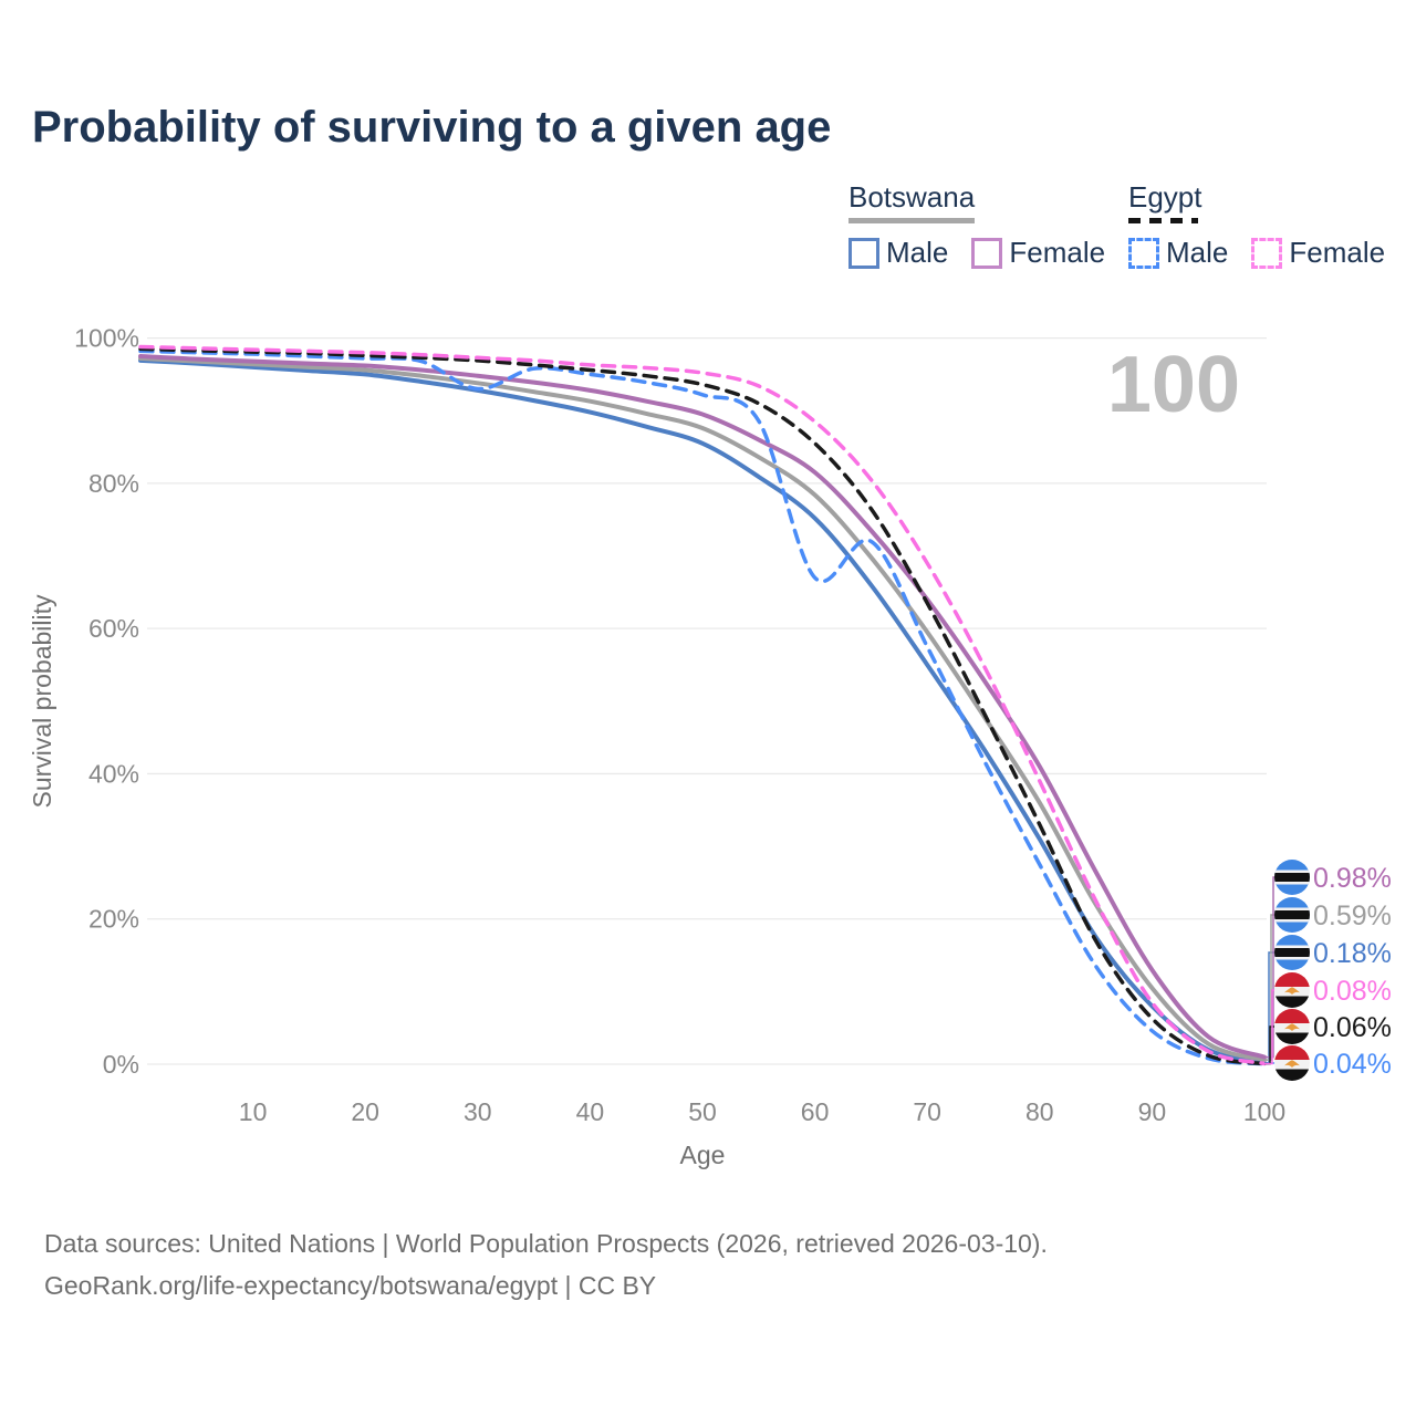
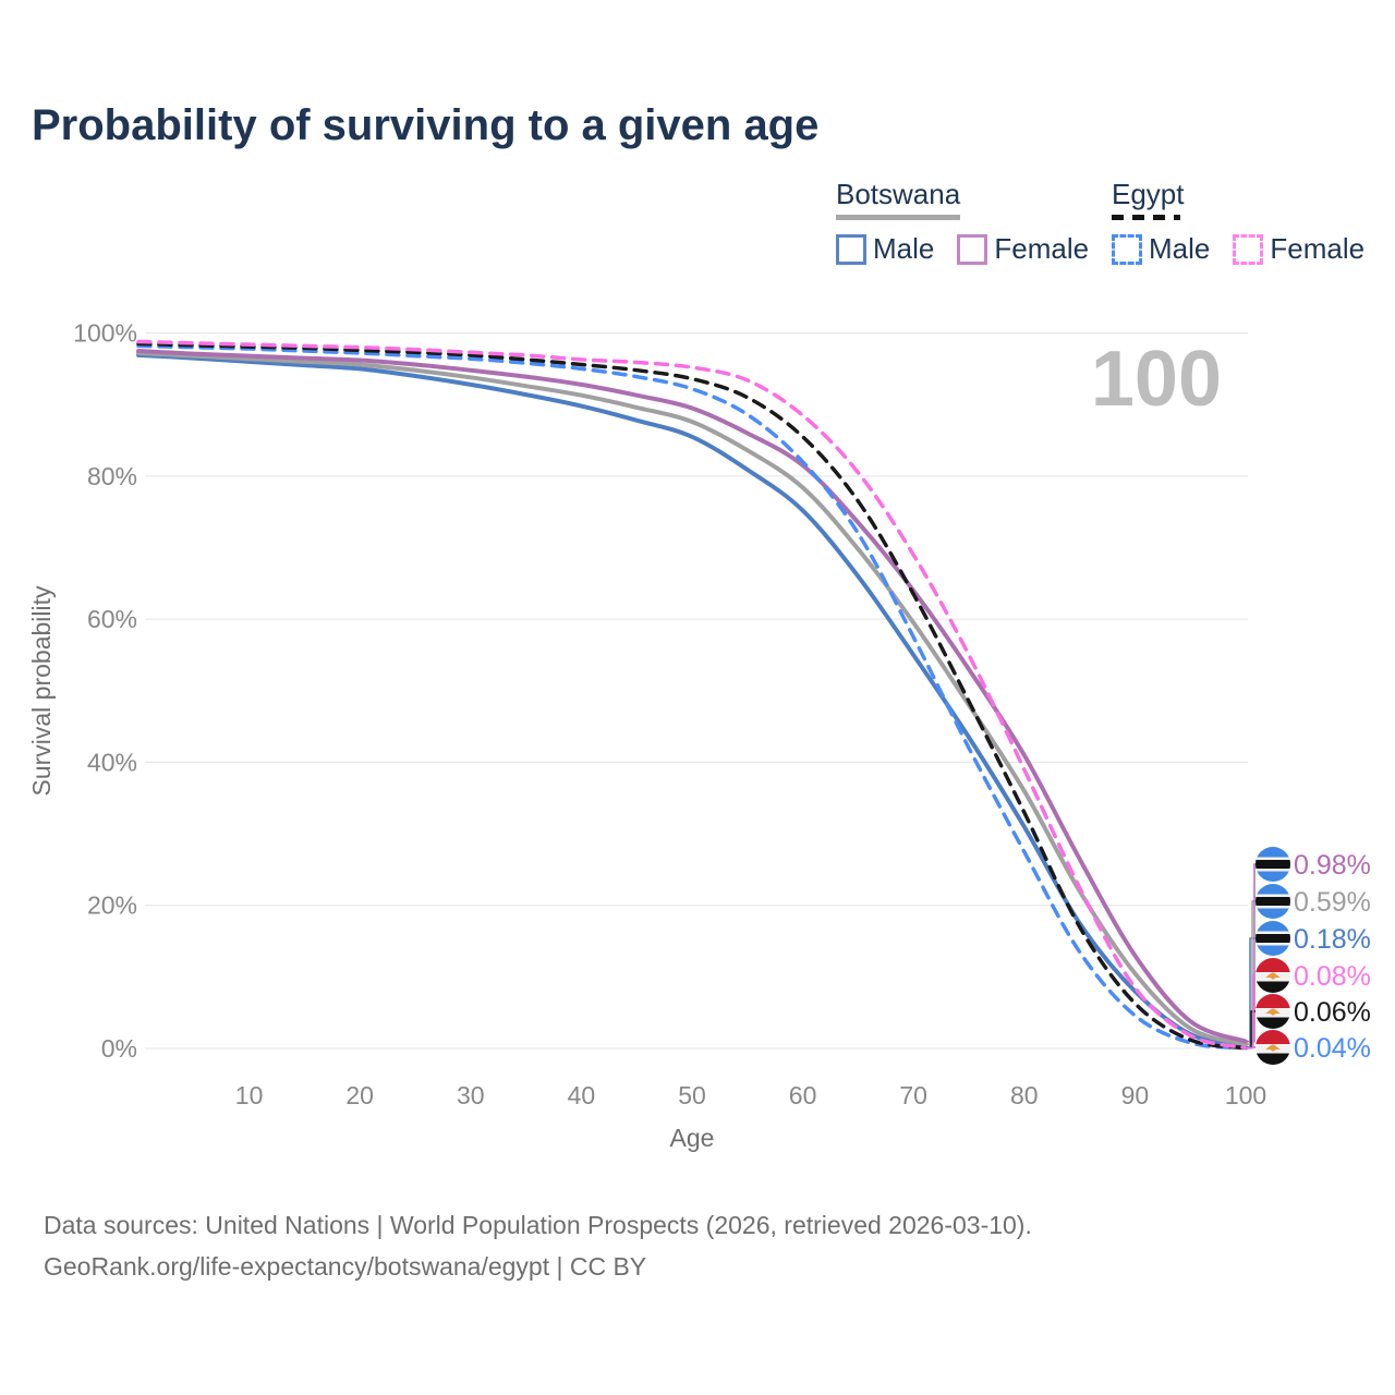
Egypt Male/30: 93% -> 96%
Egypt Male/60: 67% -> 82%
